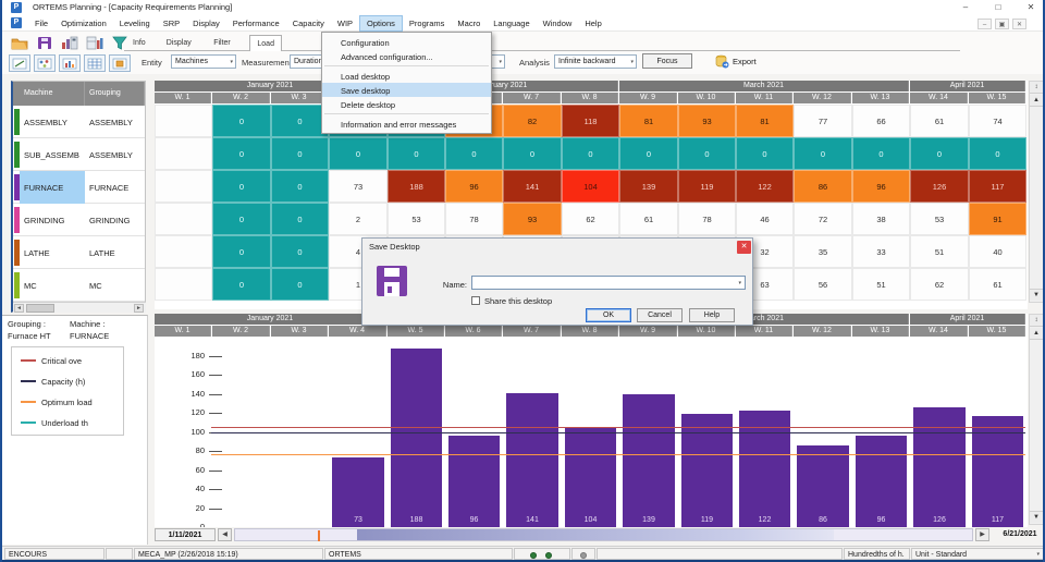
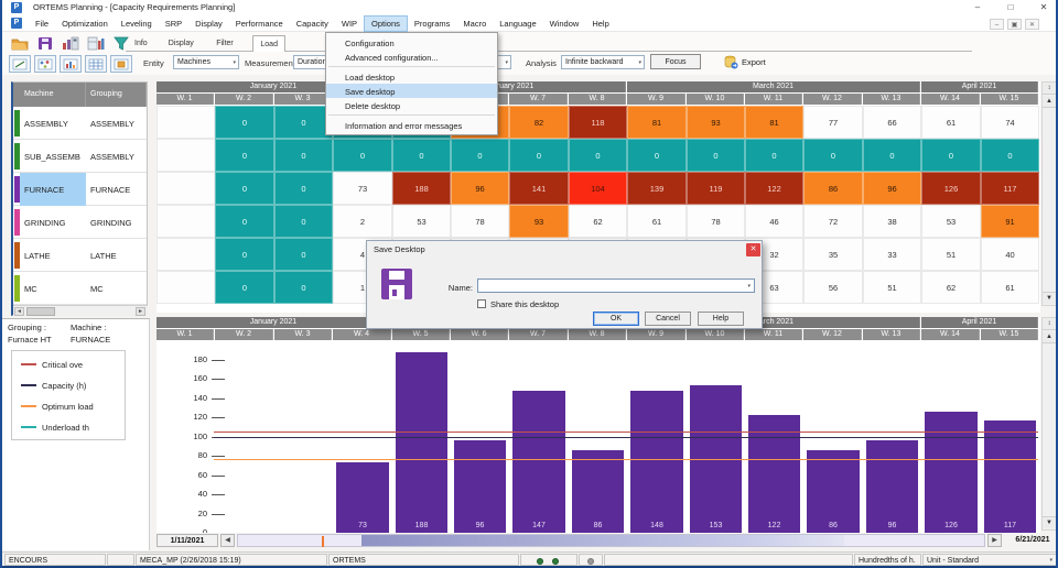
W. 7: 141 -> 147
W. 8: 104 -> 86
W. 9: 139 -> 148
W. 10: 119 -> 153
